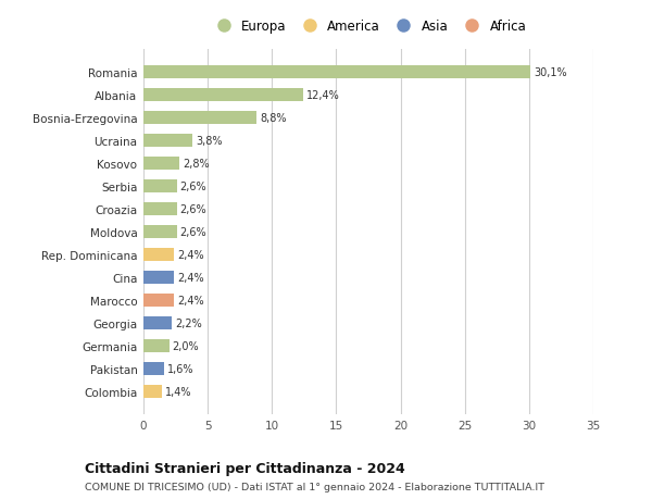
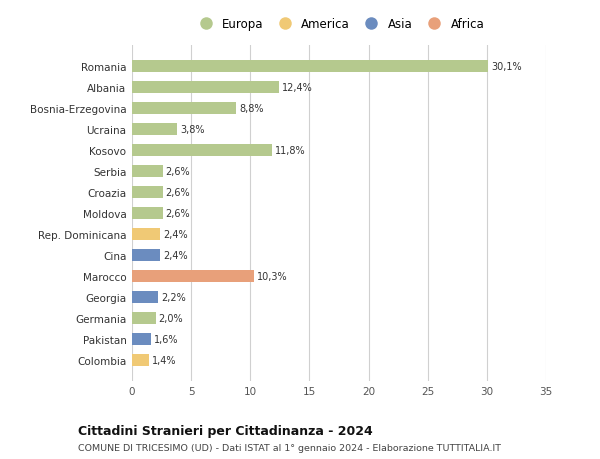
Kosovo: 2,8% -> 11,8%
Marocco: 2,4% -> 10,3%
